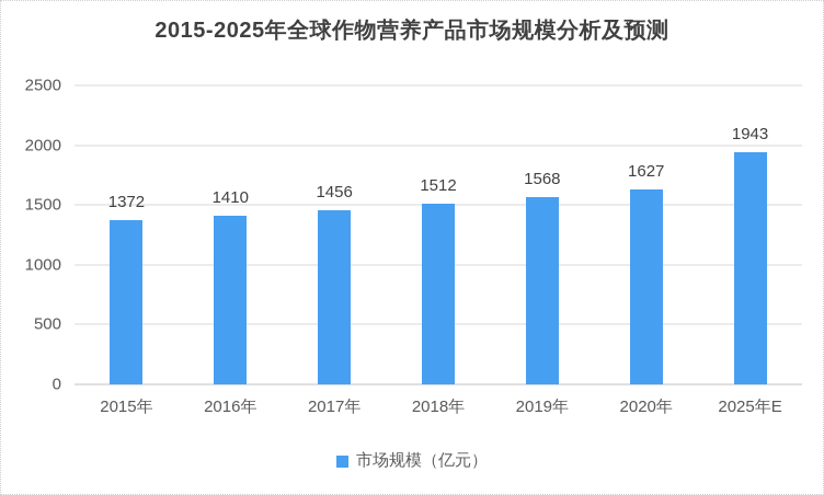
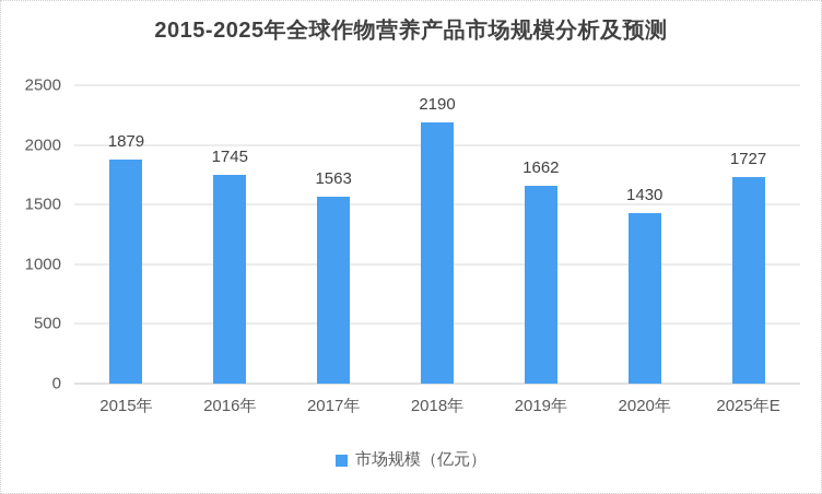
2015年: 1372 -> 1879
2016年: 1410 -> 1745
2017年: 1456 -> 1563
2018年: 1512 -> 2190
2019年: 1568 -> 1662
2020年: 1627 -> 1430
2025年E: 1943 -> 1727
